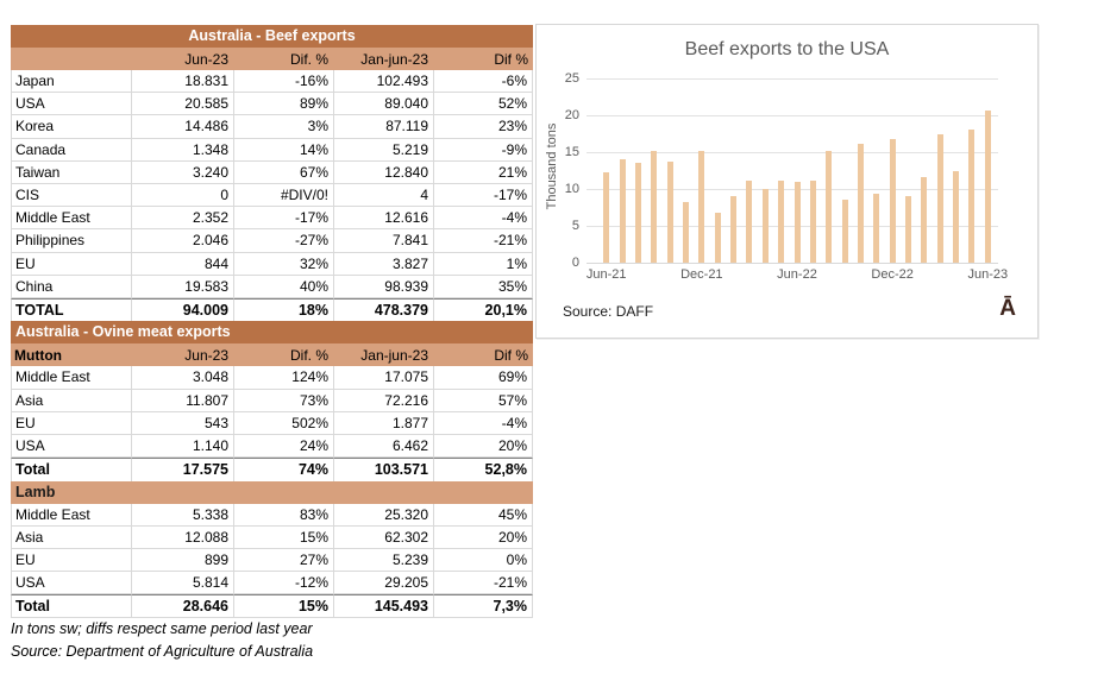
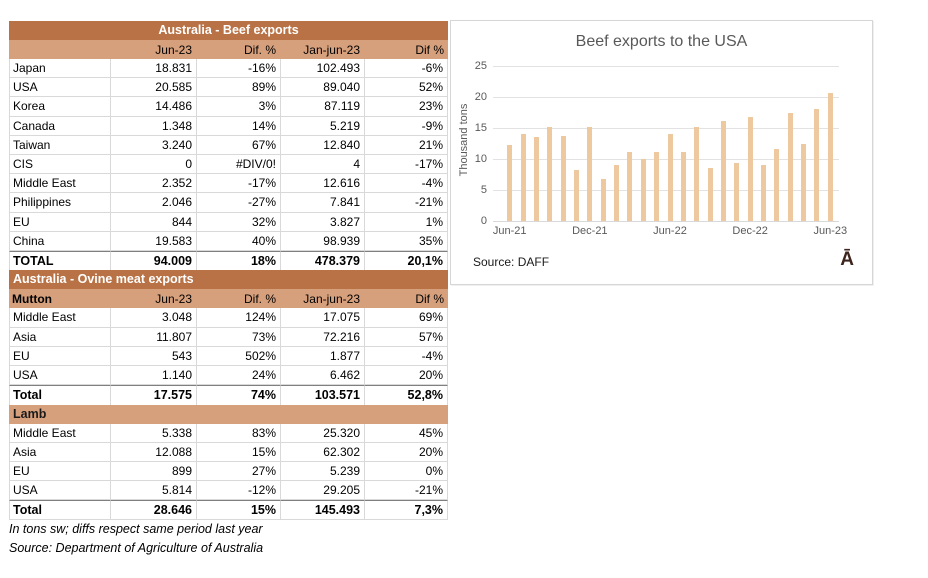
Jun-22: 11 -> 14
